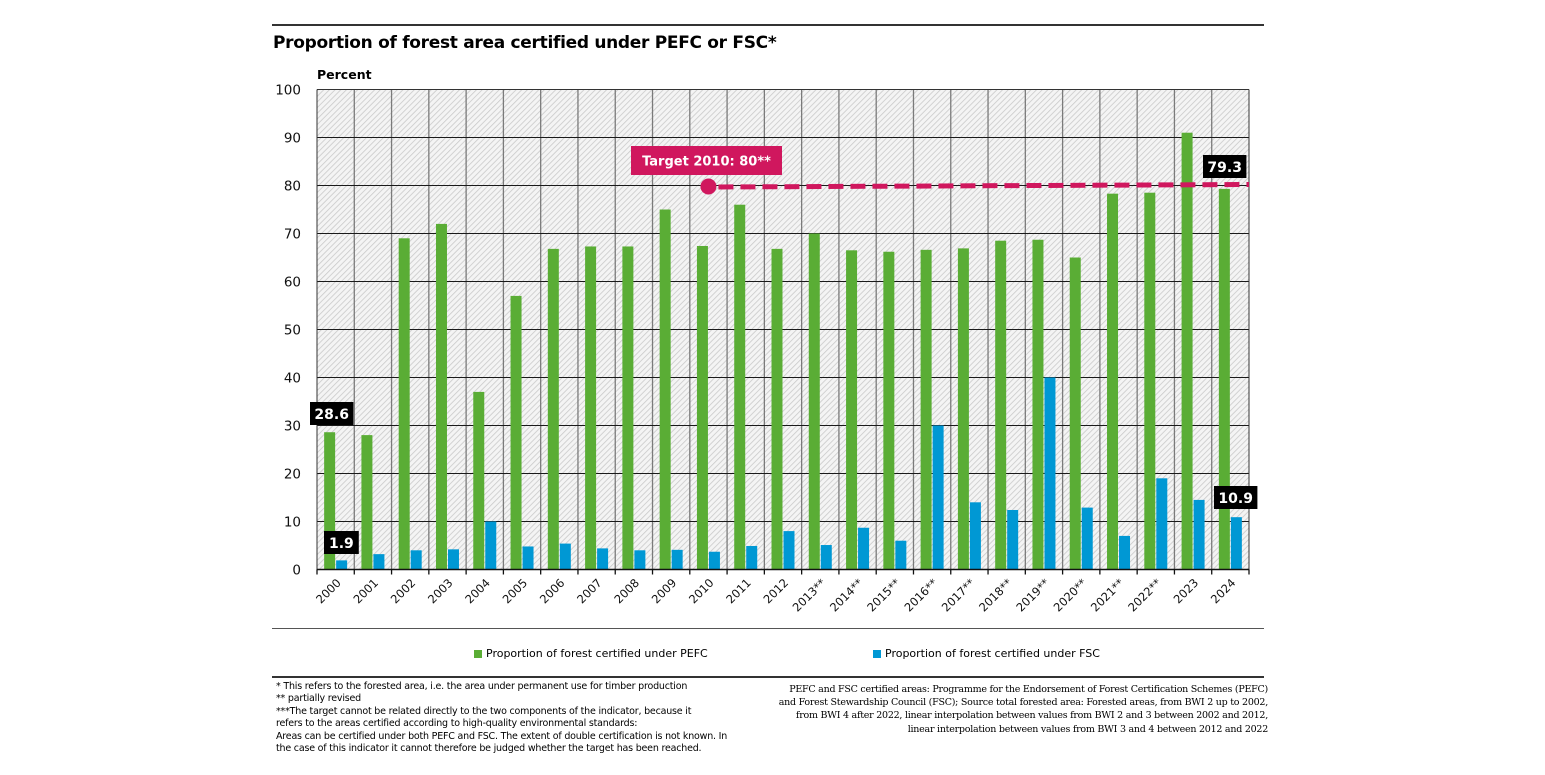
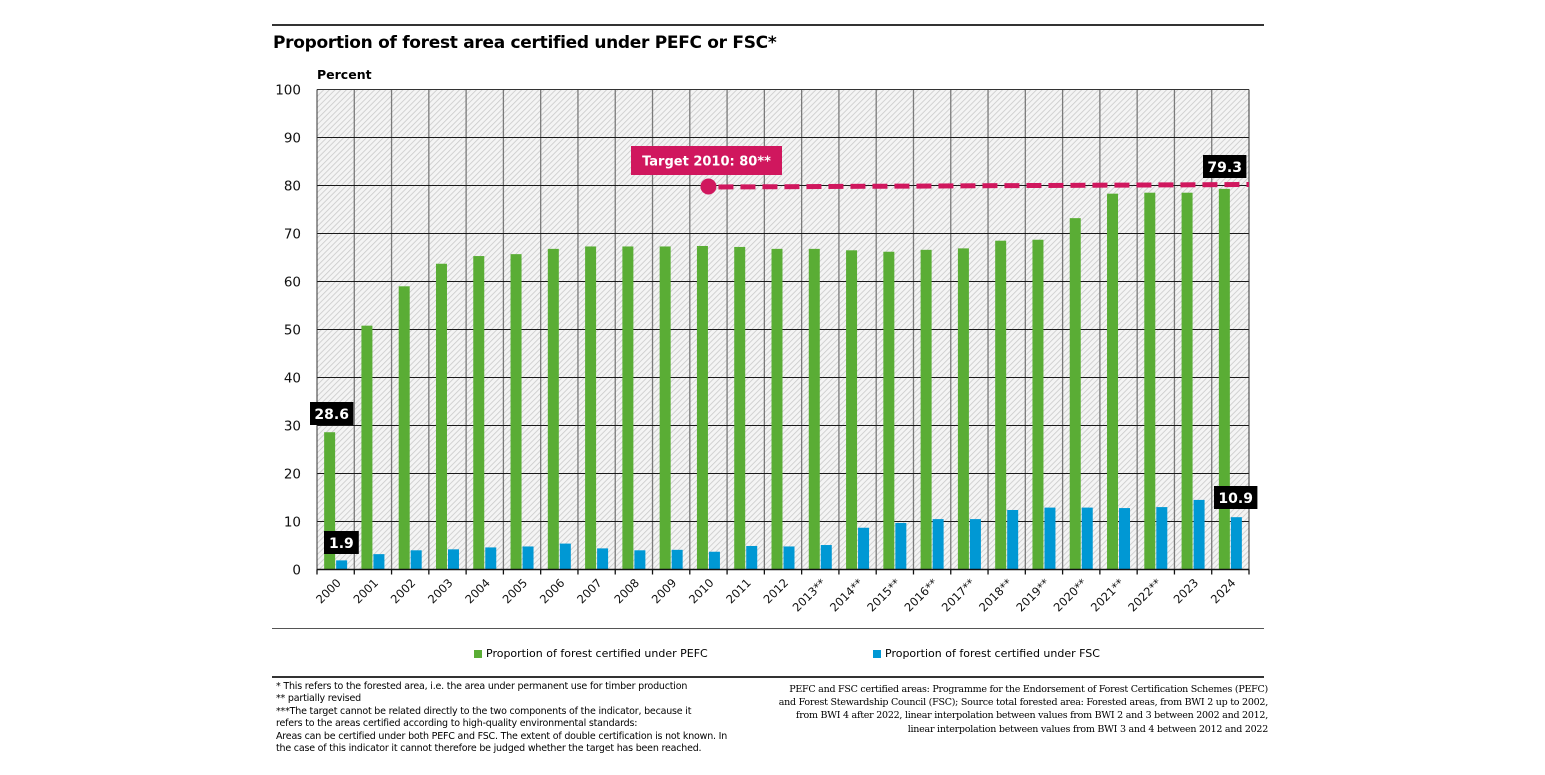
Proportion of forest certified under PEFC/2001: 28 -> 51
Proportion of forest certified under PEFC/2002: 69 -> 59
Proportion of forest certified under PEFC/2003: 72 -> 64
Proportion of forest certified under PEFC/2004: 37 -> 65
Proportion of forest certified under FSC/2004: 10 -> 5
Proportion of forest certified under PEFC/2005: 57 -> 66
Proportion of forest certified under PEFC/2009: 75 -> 67
Proportion of forest certified under PEFC/2011: 76 -> 67
Proportion of forest certified under FSC/2012: 8 -> 5
Proportion of forest certified under PEFC/2013**: 70 -> 67
Proportion of forest certified under FSC/2015**: 6 -> 10
Proportion of forest certified under FSC/2016**: 30 -> 10
Proportion of forest certified under FSC/2017**: 14 -> 10
Proportion of forest certified under FSC/2019**: 40 -> 13
Proportion of forest certified under PEFC/2020**: 65 -> 73
Proportion of forest certified under FSC/2021**: 7 -> 13
Proportion of forest certified under FSC/2022**: 19 -> 13
Proportion of forest certified under PEFC/2023: 91 -> 78
